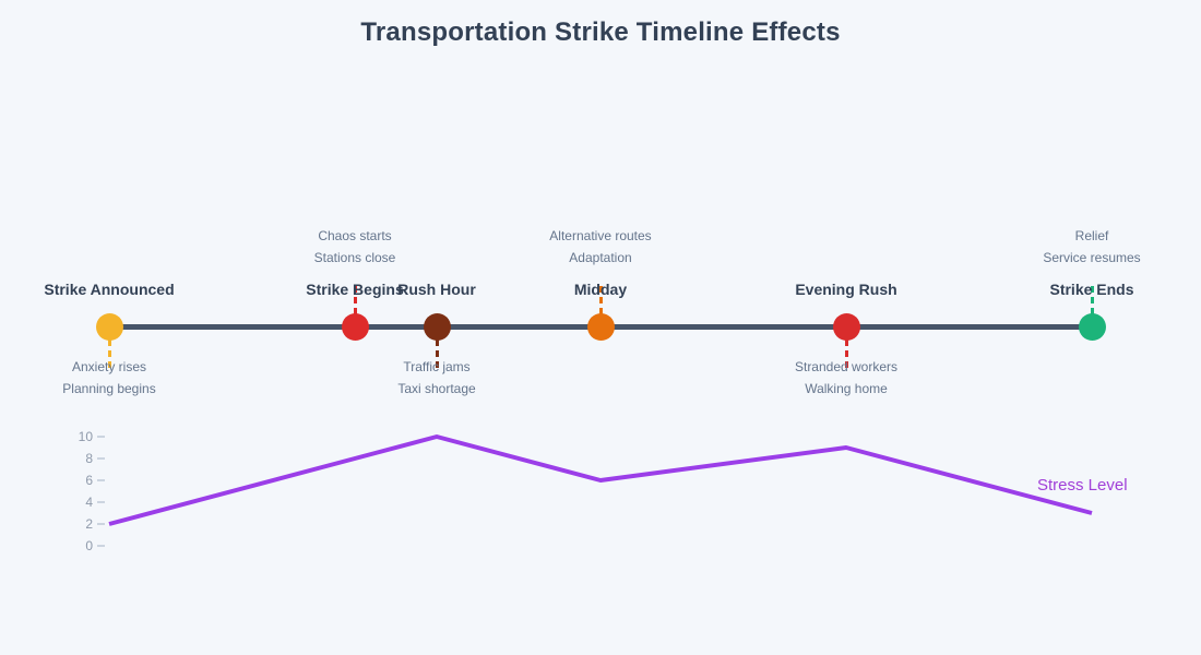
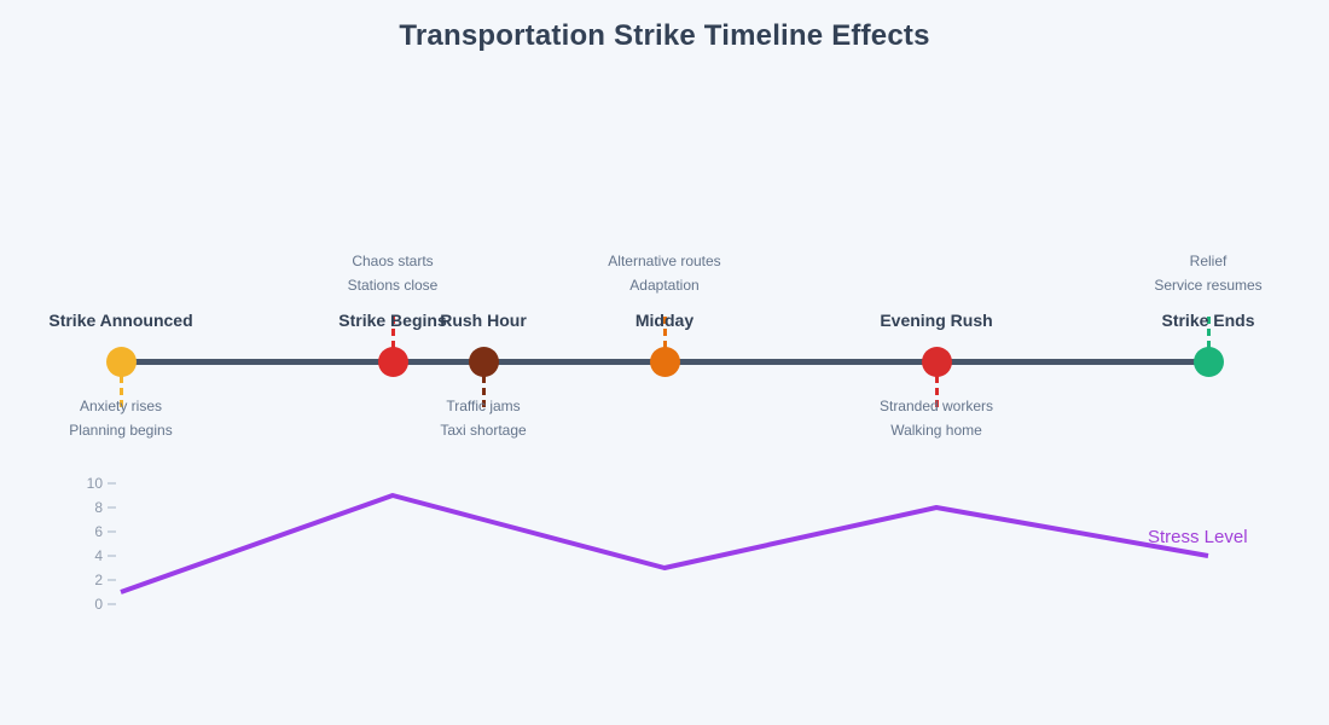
Strike Announced: 2 -> 1
Strike Begins: 8 -> 9
Rush Hour: 10 -> 7
Midday: 6 -> 3
Evening Rush: 9 -> 8
Strike Ends: 3 -> 4
